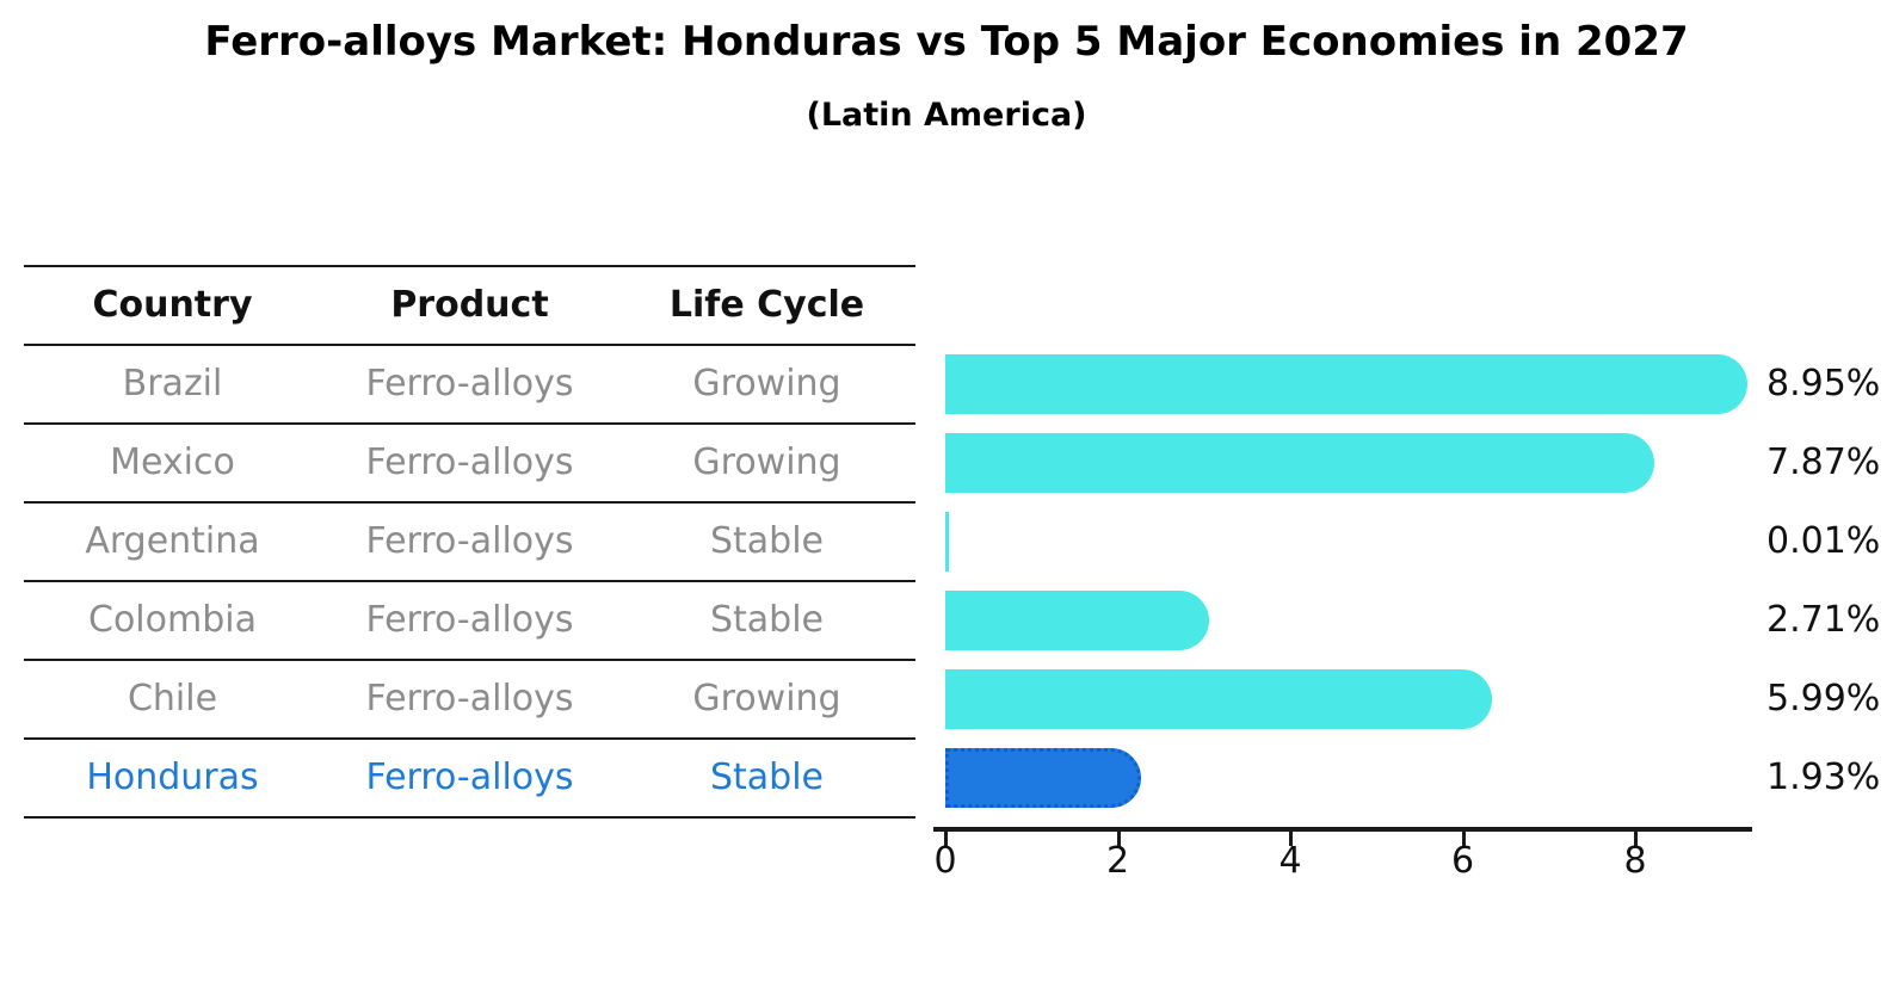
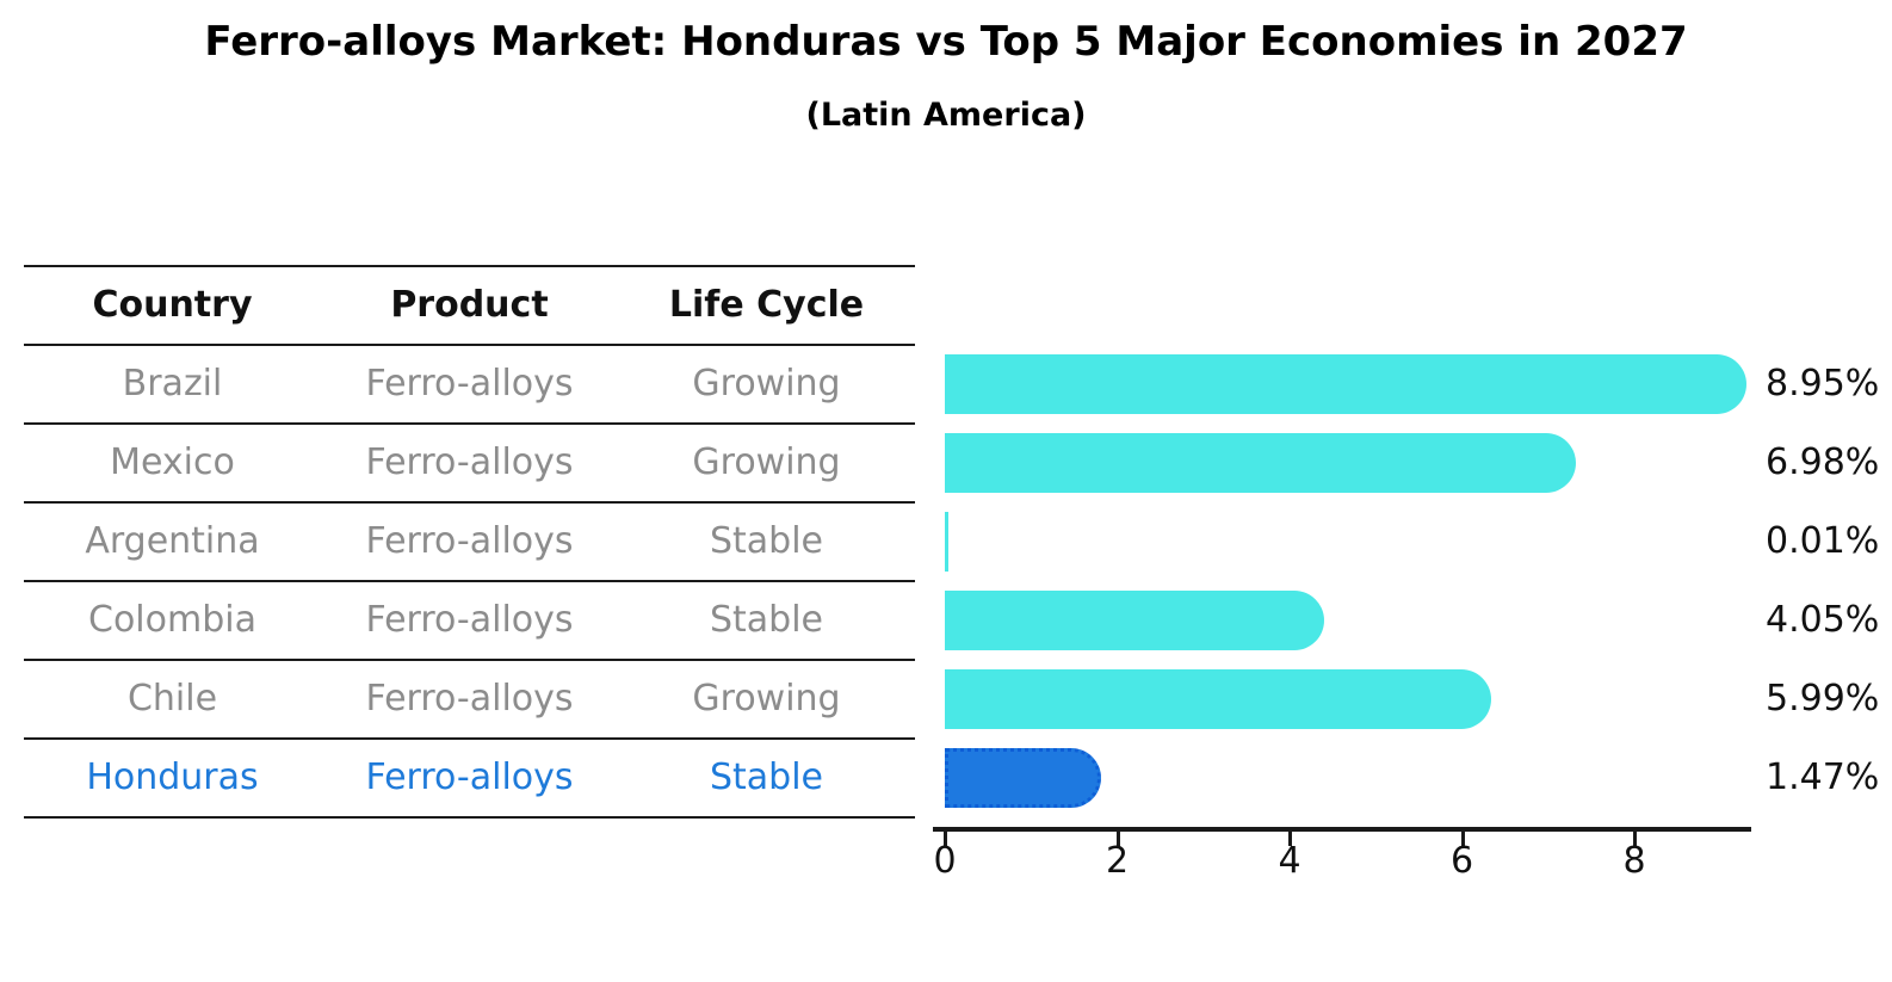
Mexico: 7.87% -> 6.98%
Colombia: 2.71% -> 4.05%
Honduras: 1.93% -> 1.47%
